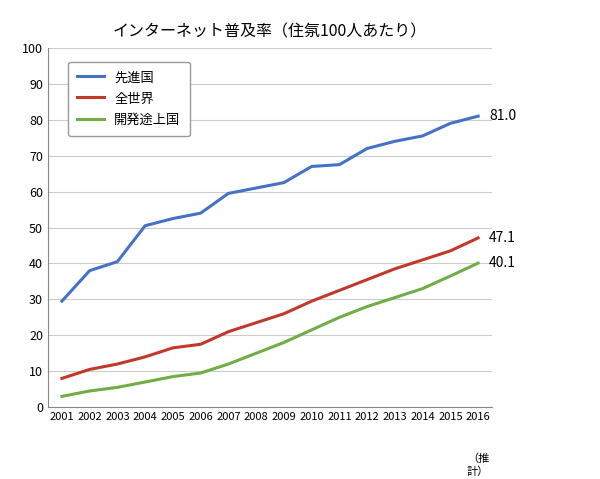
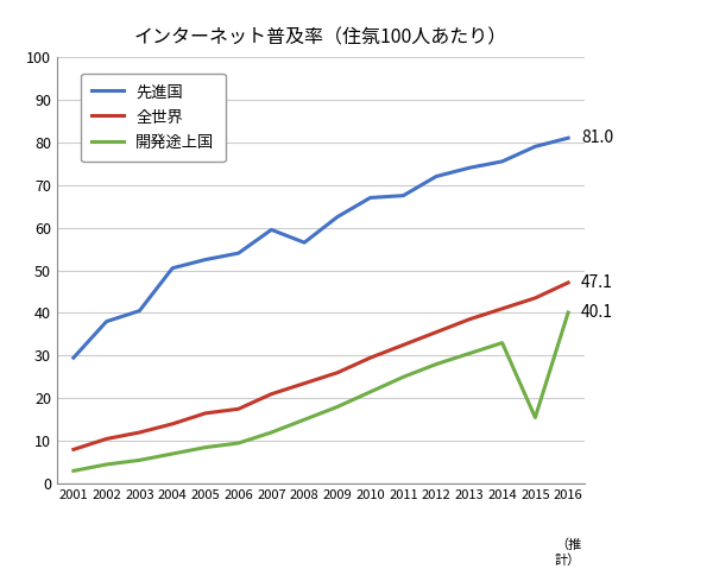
先進国/2008: 61.0 -> 56.5
開発途上国/2015: 36.5 -> 15.5
